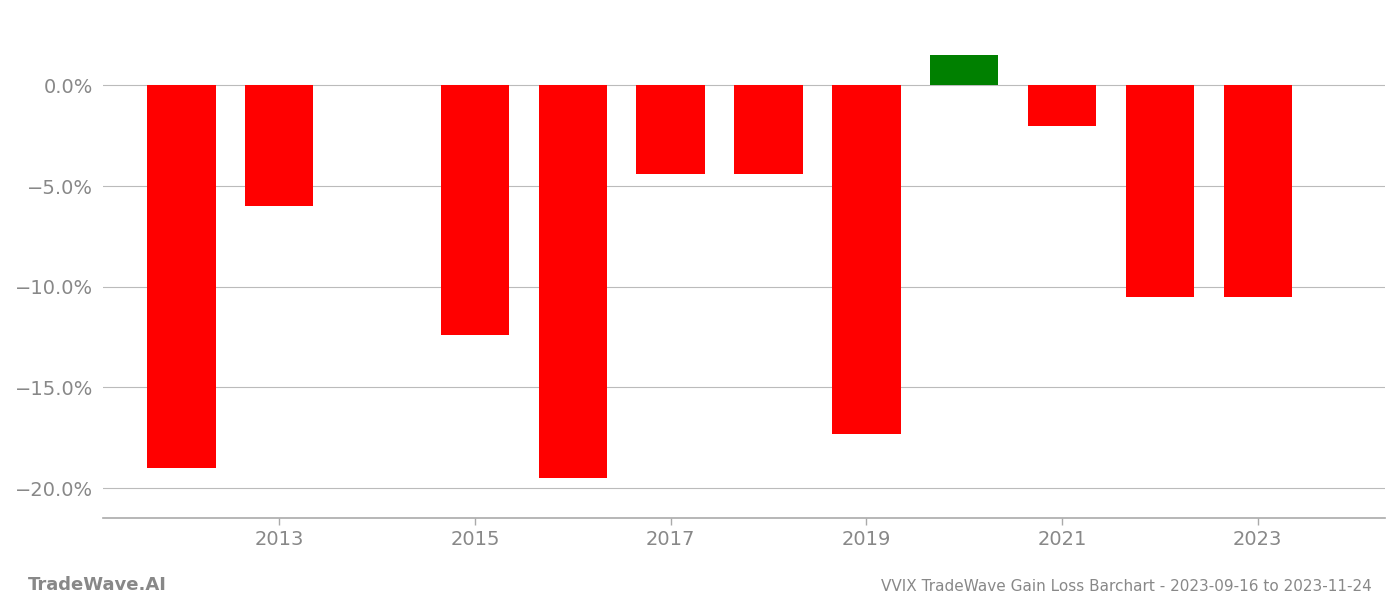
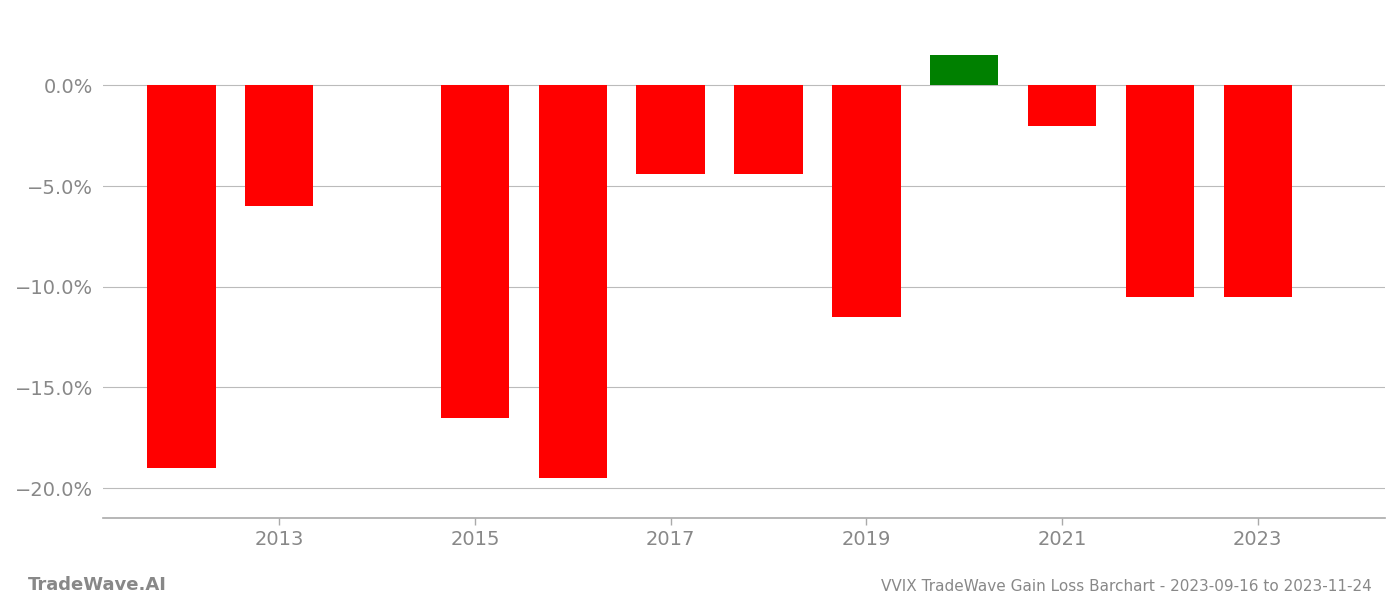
2015: -12.4% -> -16.5%
2019: -17.3% -> -11.5%
